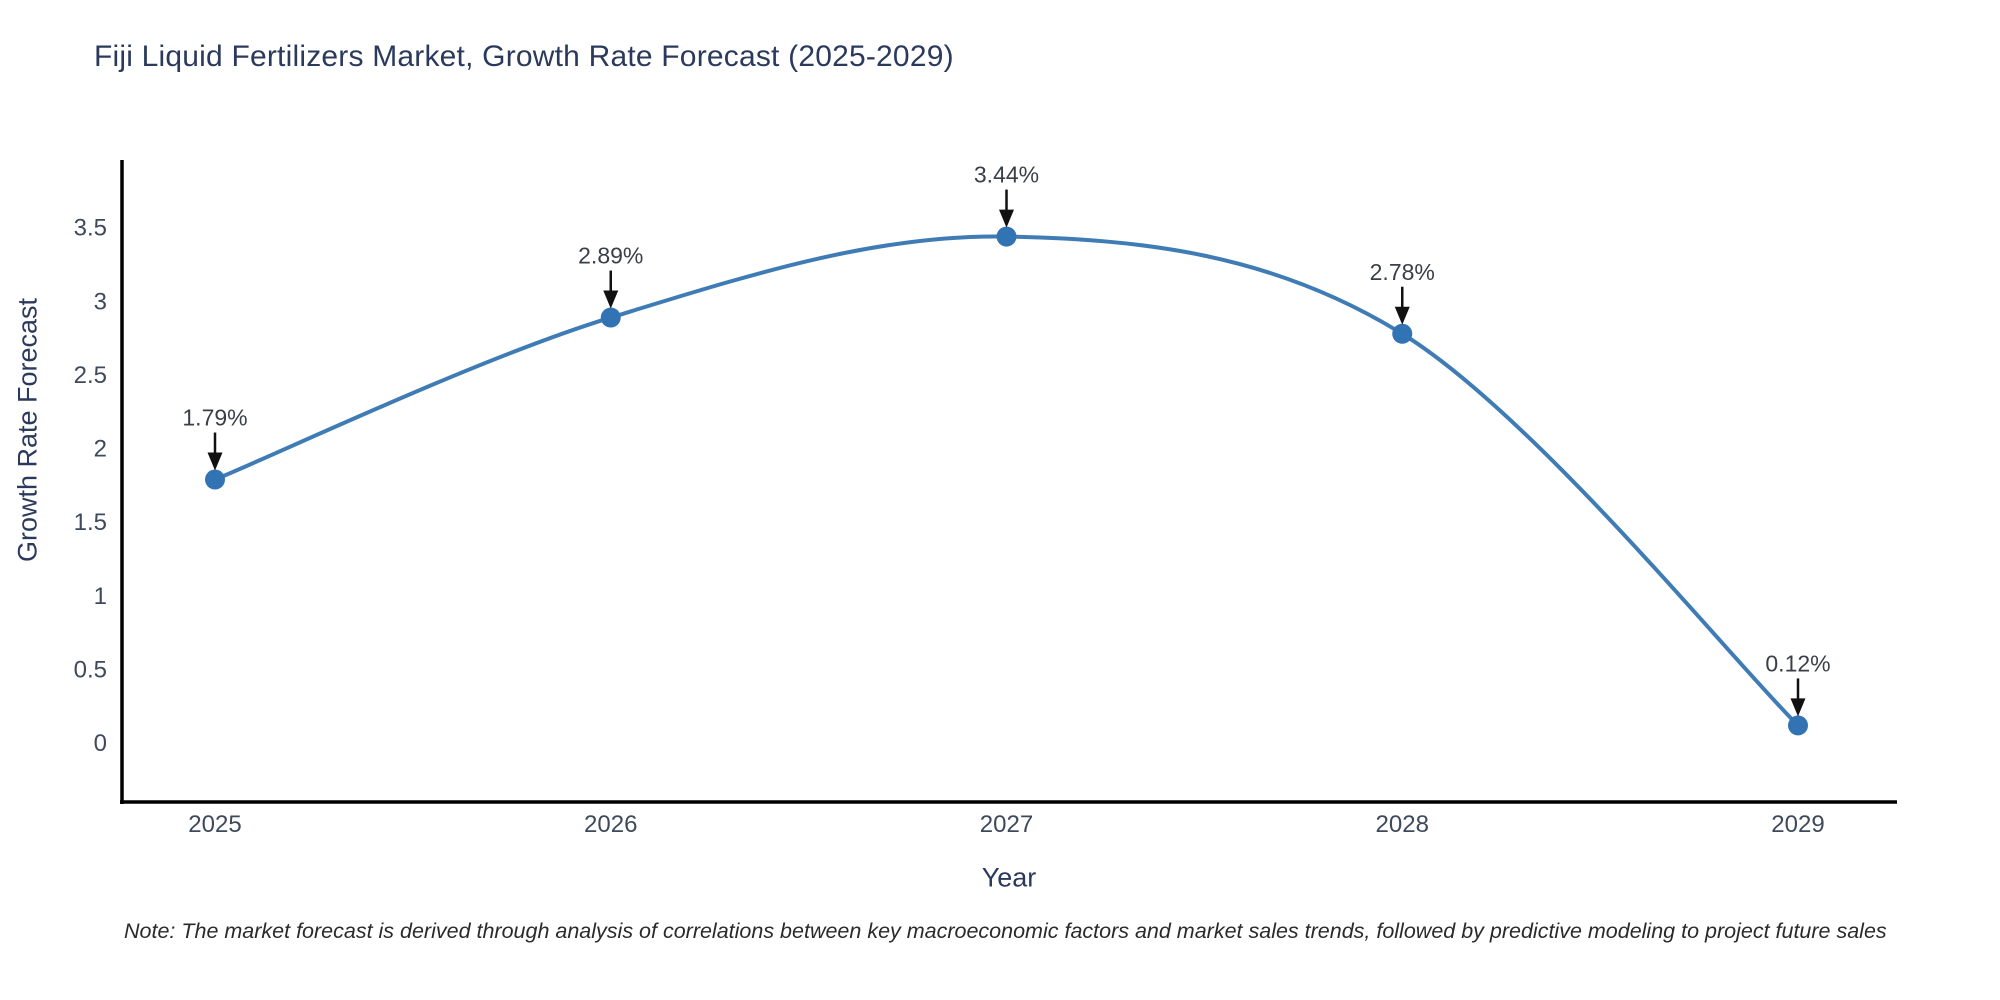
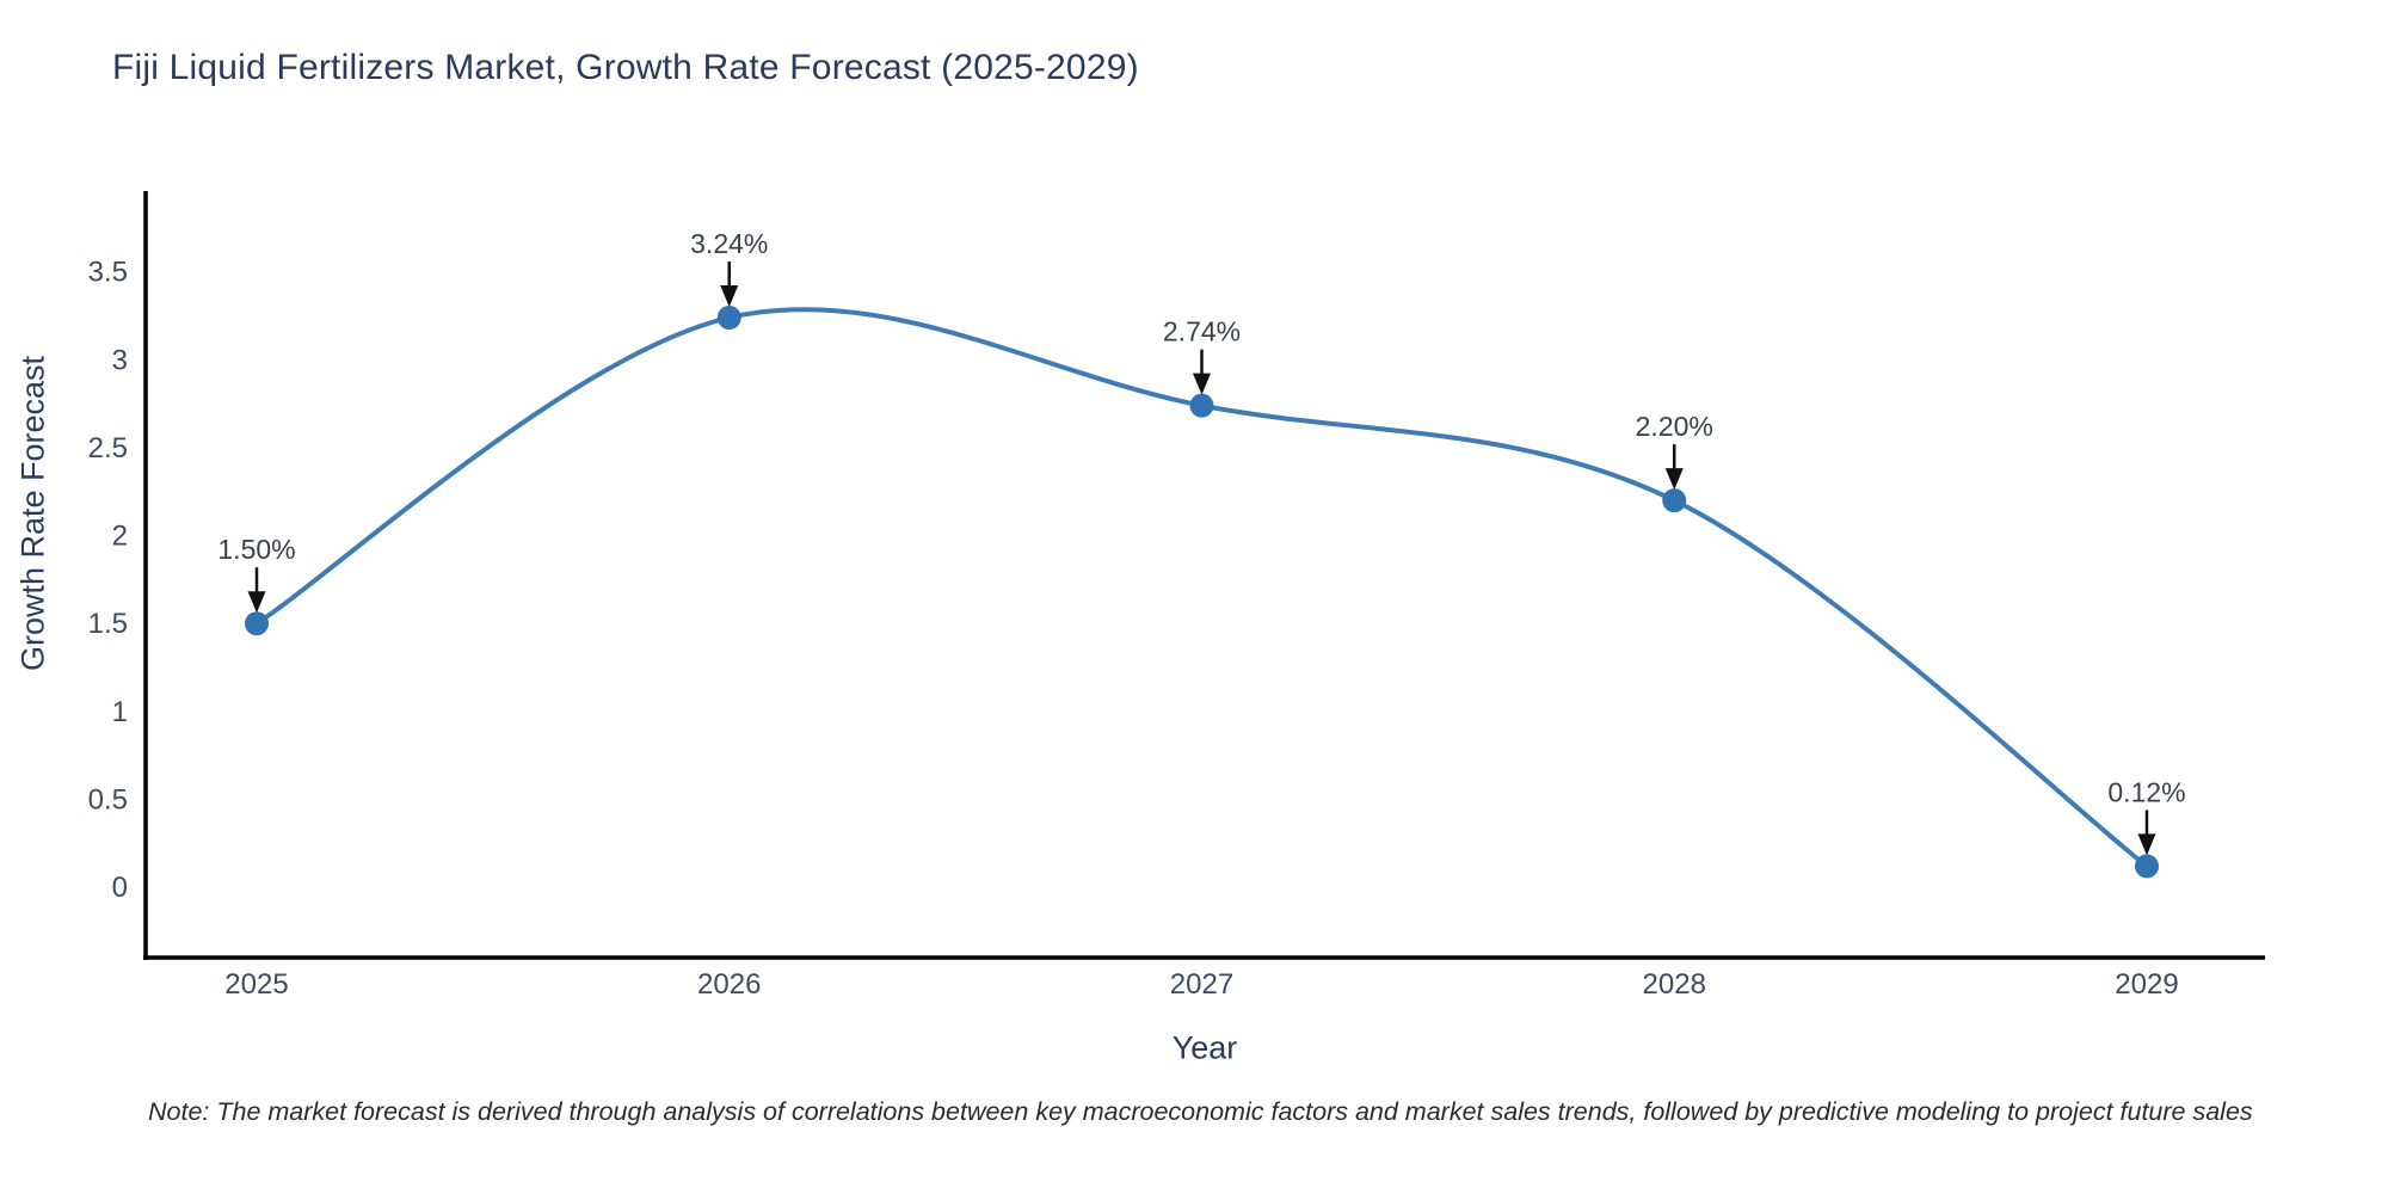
2025: 1.79% -> 1.50%
2026: 2.89% -> 3.24%
2027: 3.44% -> 2.74%
2028: 2.78% -> 2.20%
